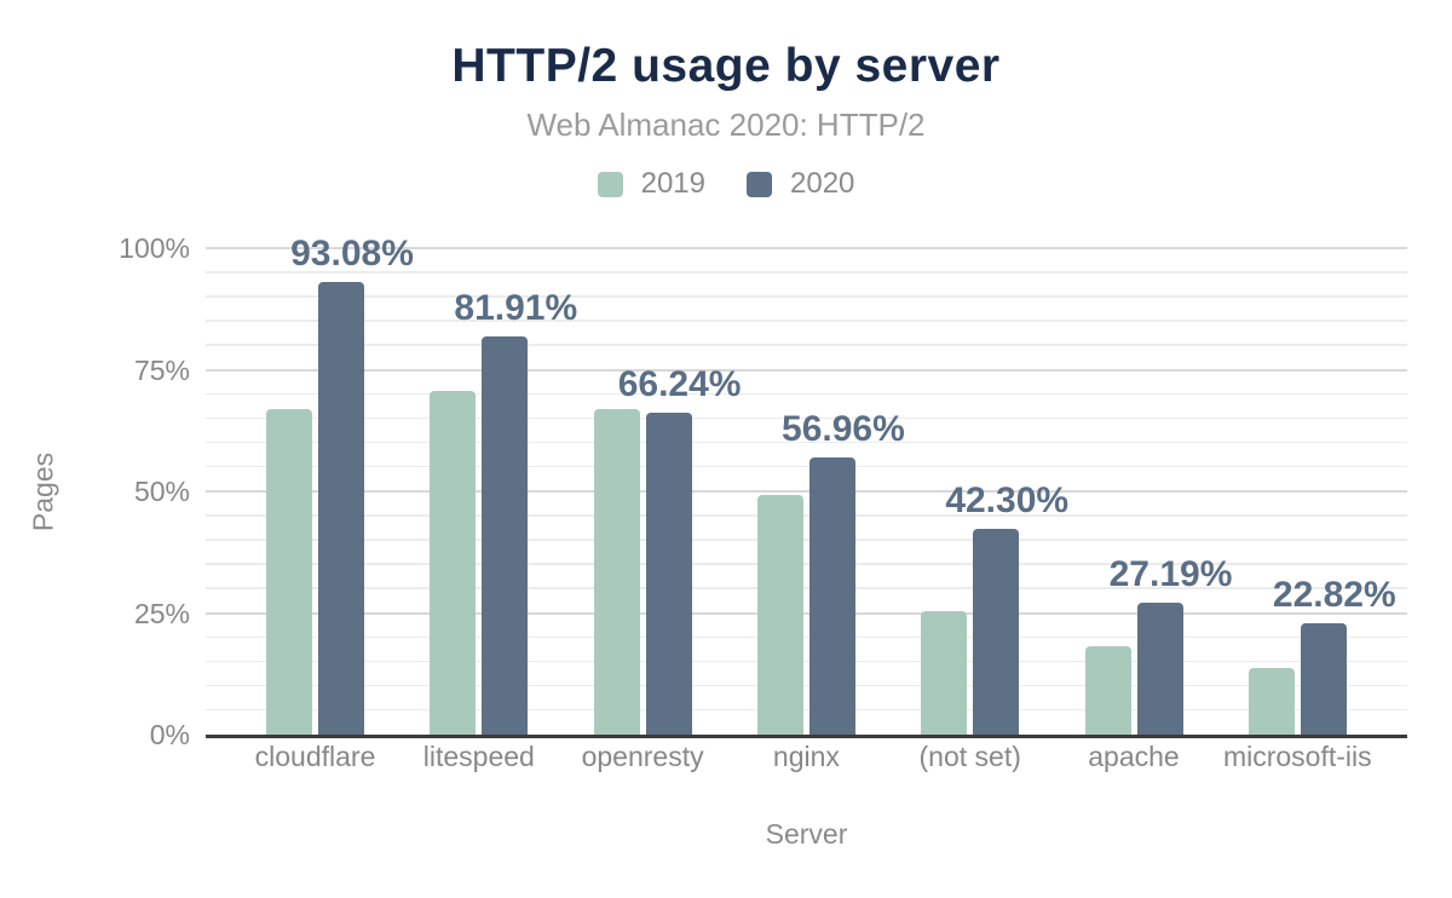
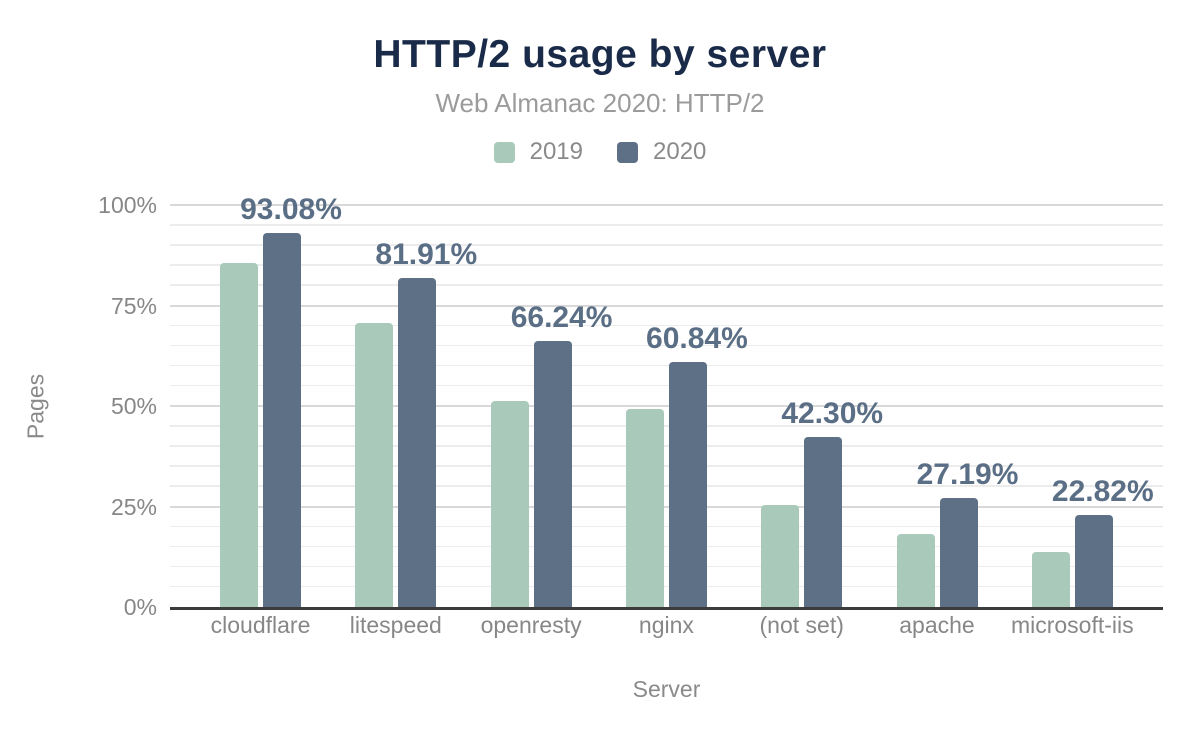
2019/cloudflare: 67% -> 86%
2019/openresty: 67% -> 51%
2020/nginx: 56.96% -> 60.84%
